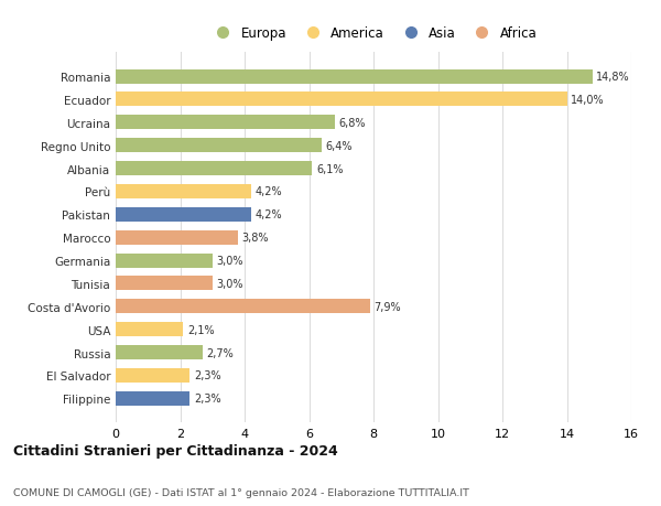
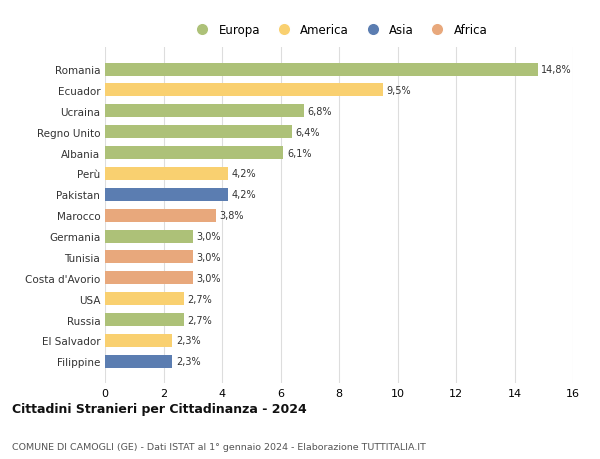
Ecuador: 14,0% -> 9,5%
Costa d'Avorio: 7,9% -> 3,0%
USA: 2,1% -> 2,7%
